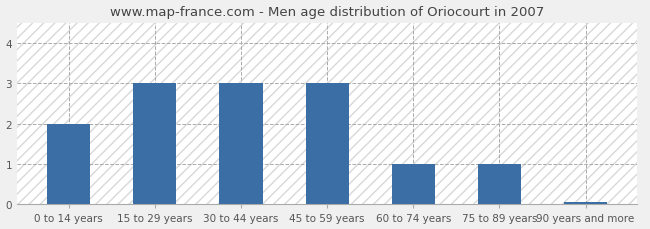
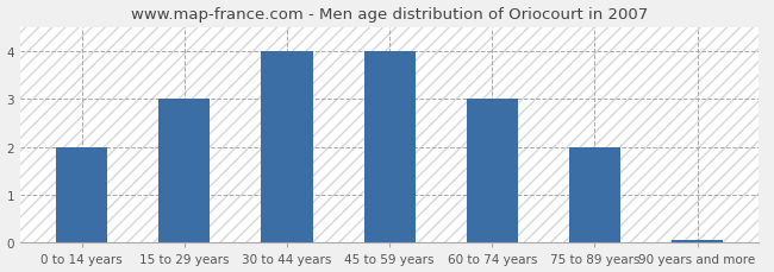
30 to 44 years: 3.00 -> 4.00
45 to 59 years: 3.00 -> 4.00
60 to 74 years: 1.00 -> 3.00
75 to 89 years: 1.00 -> 2.00
